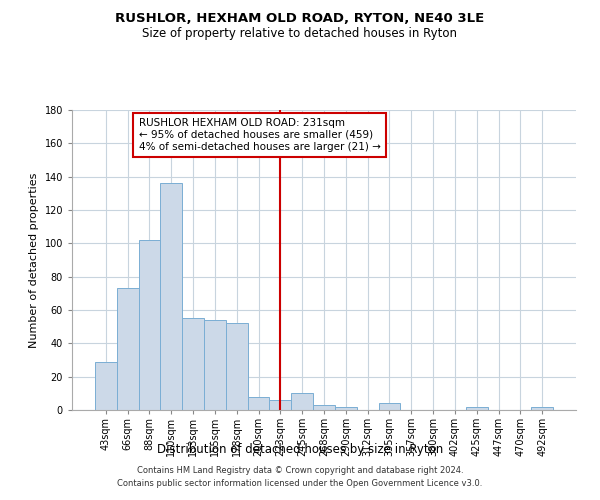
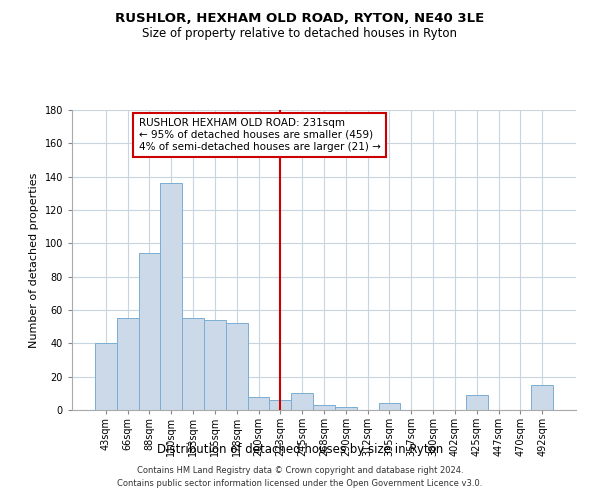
43sqm: 29 -> 40
66sqm: 73 -> 55
88sqm: 102 -> 94
425sqm: 2 -> 9
492sqm: 2 -> 15
